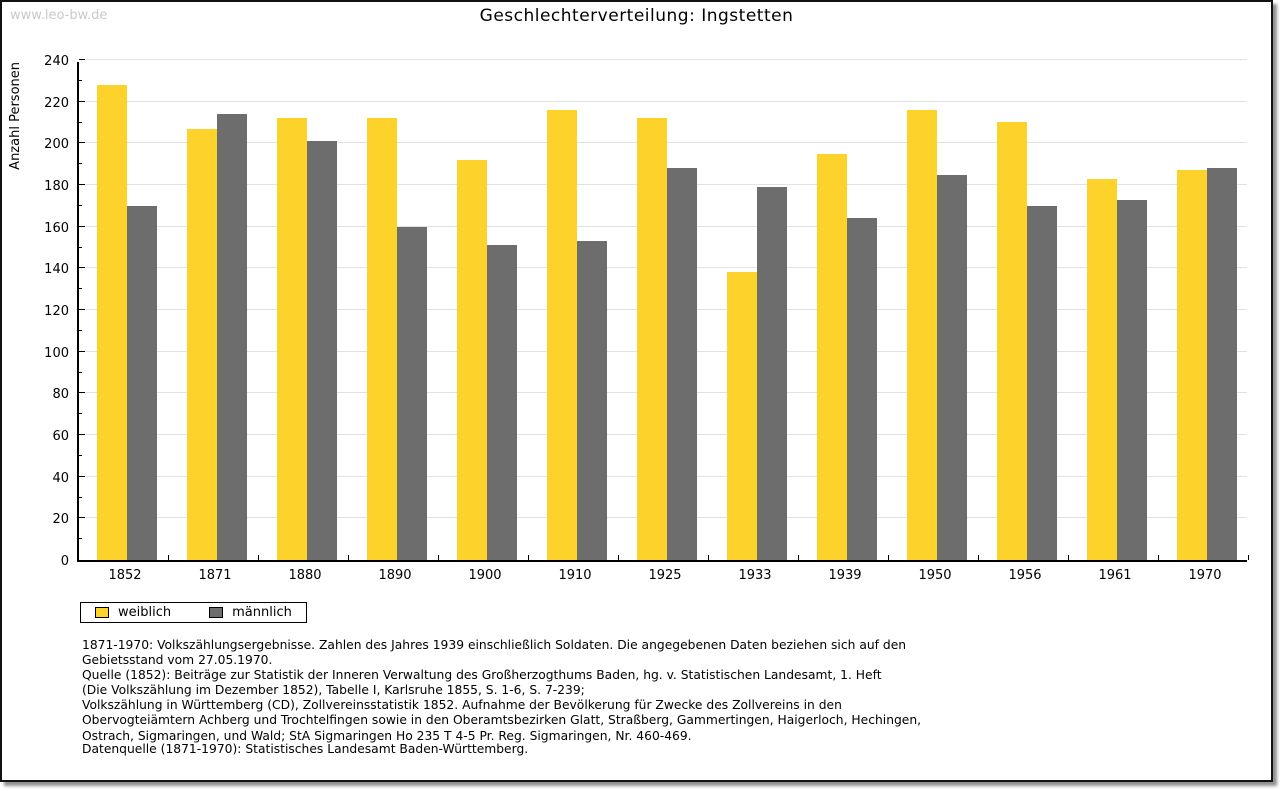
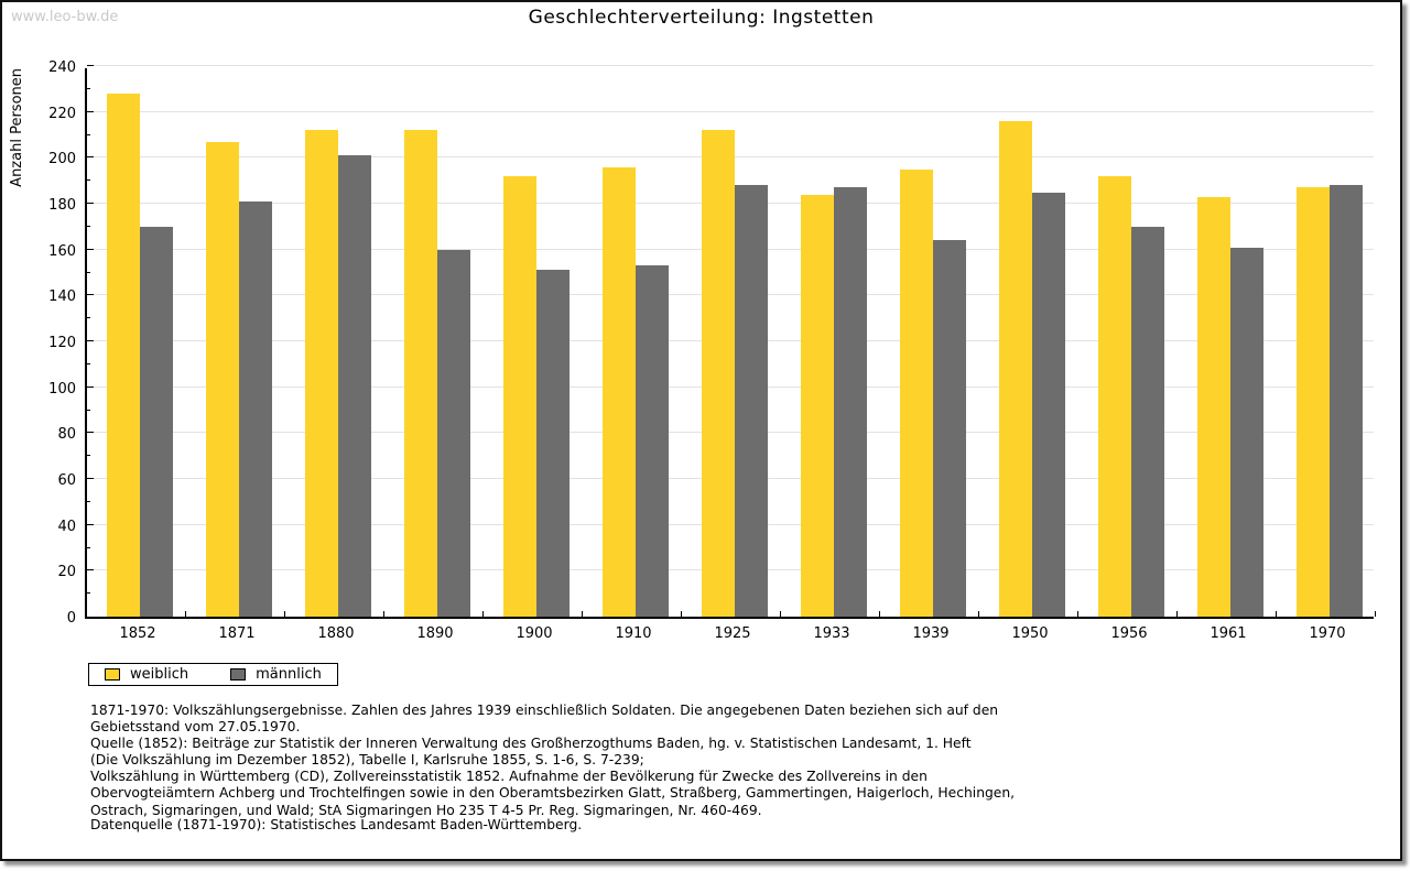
männlich/1871: 214 -> 181
weiblich/1910: 216 -> 196
weiblich/1933: 138 -> 184
männlich/1933: 179 -> 187
weiblich/1956: 210 -> 192
männlich/1961: 173 -> 161
